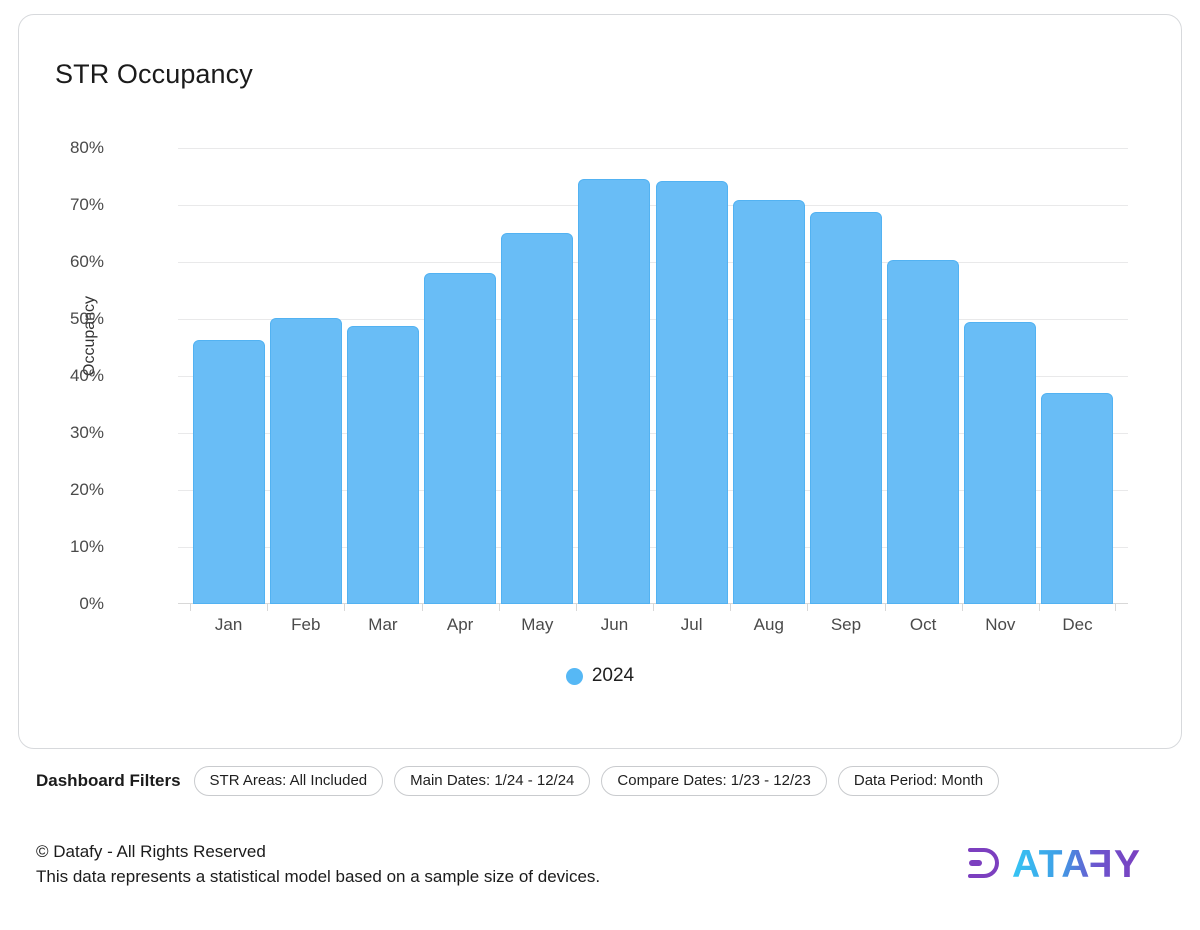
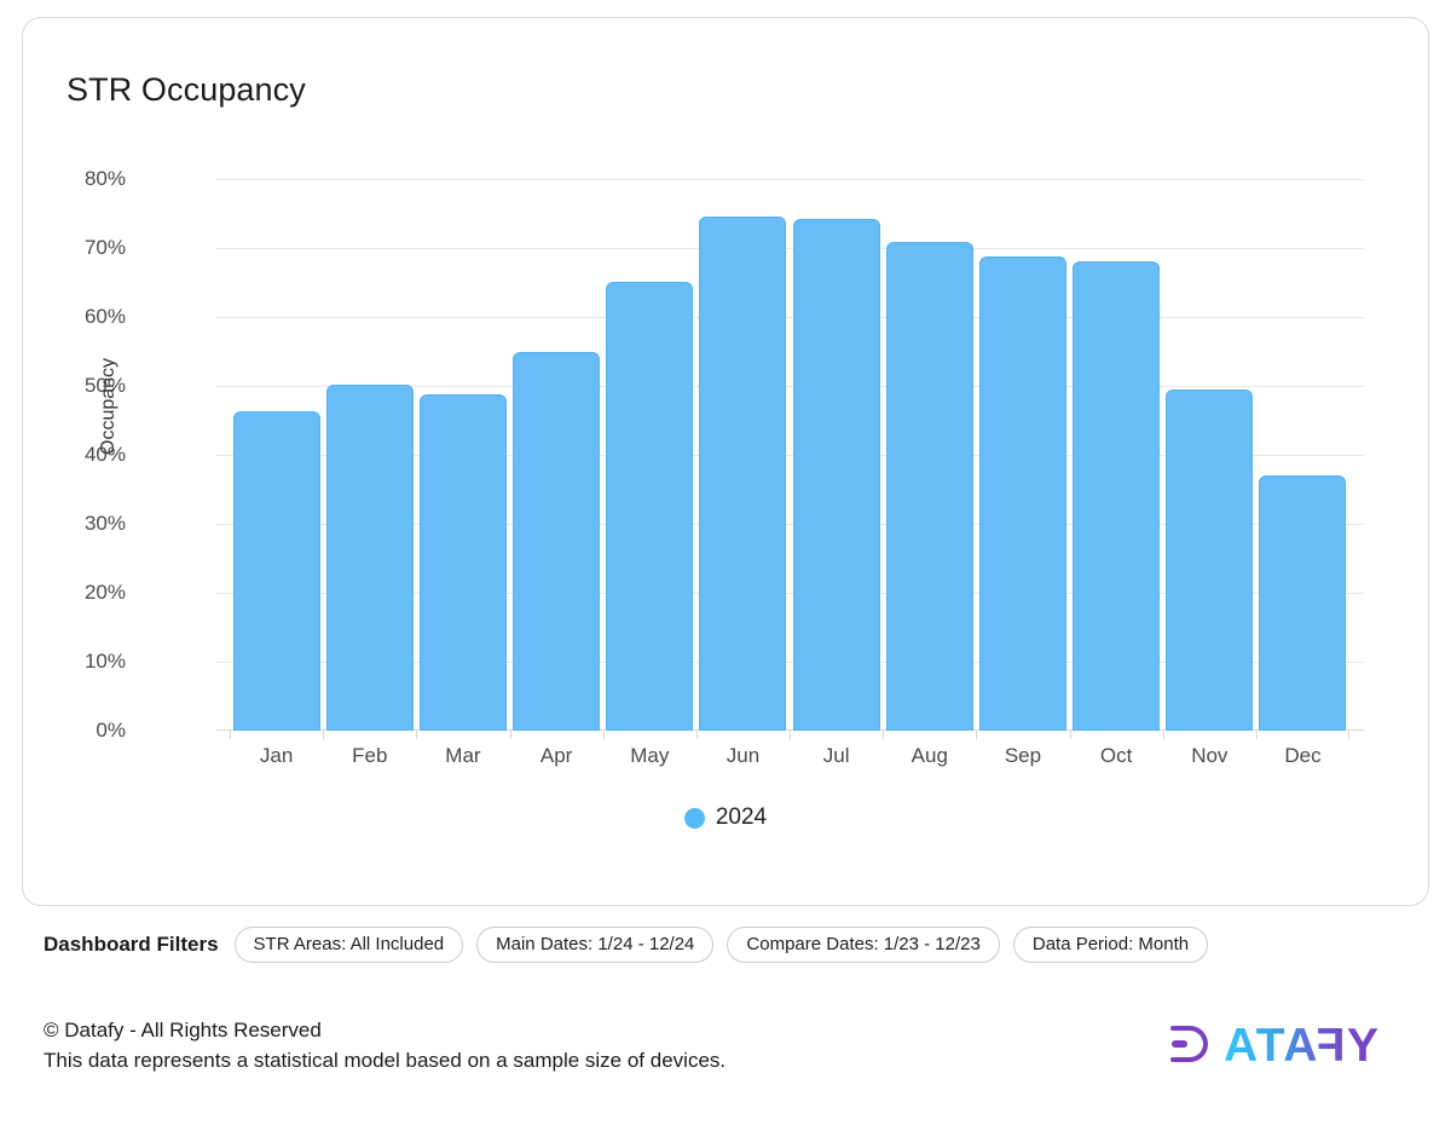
Apr: 58% -> 55%
Oct: 60% -> 68%
